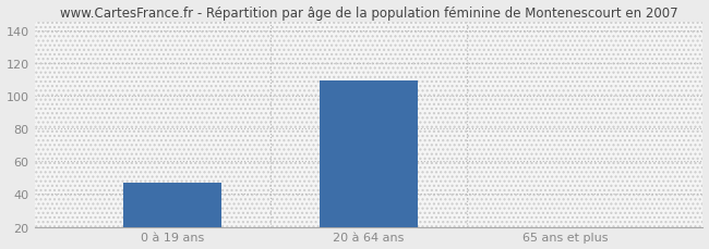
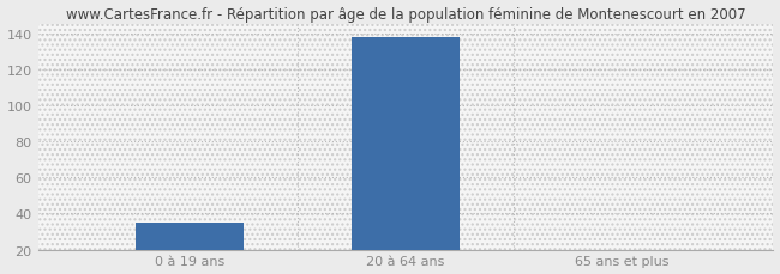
0 à 19 ans: 47 -> 35
20 à 64 ans: 109 -> 138
